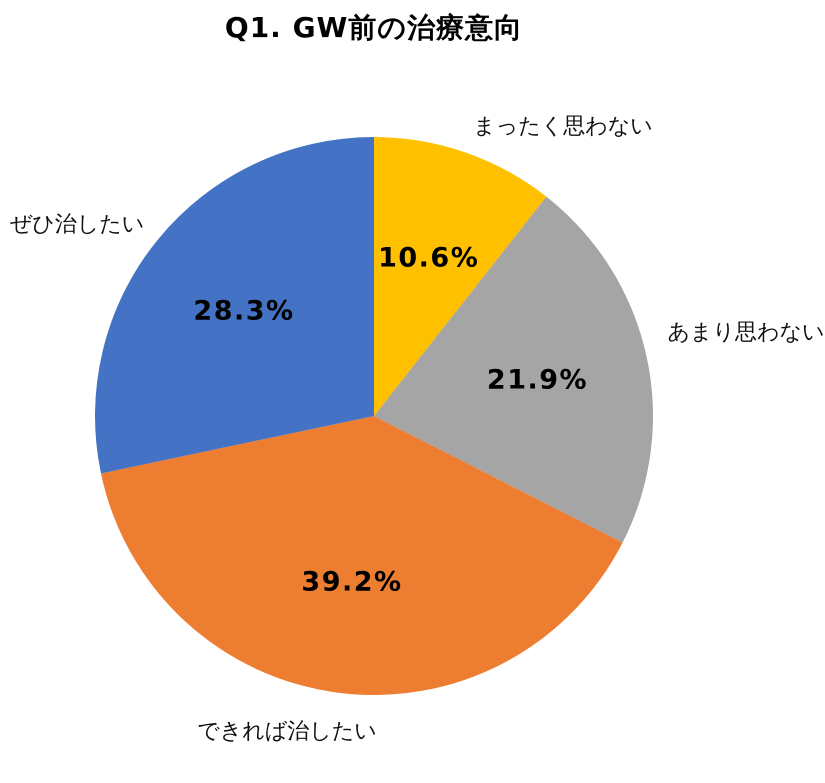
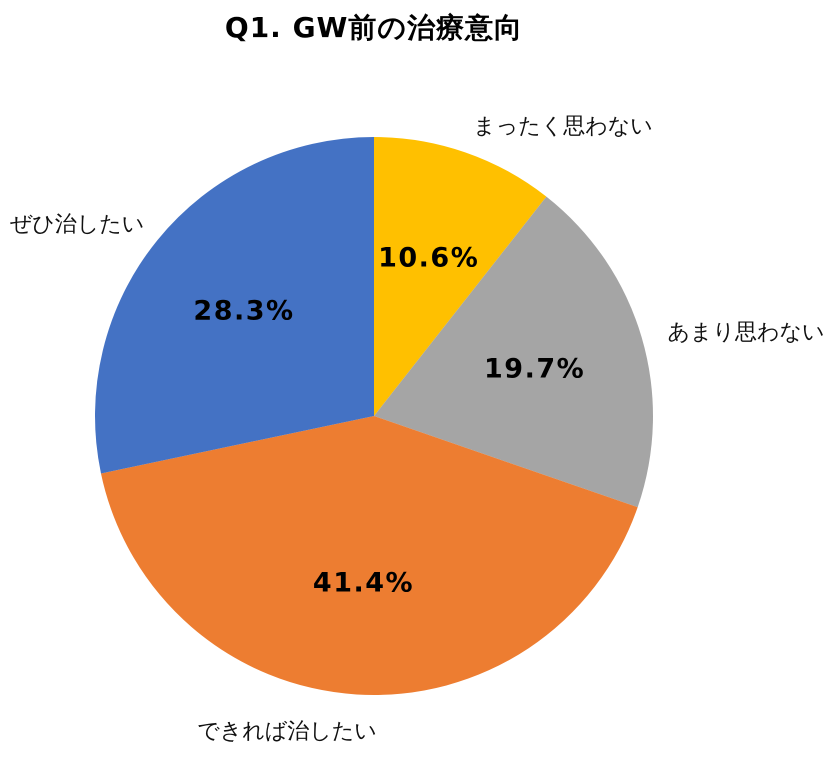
あまり思わない: 21.9% -> 19.7%
できれば治したい: 39.2% -> 41.4%
